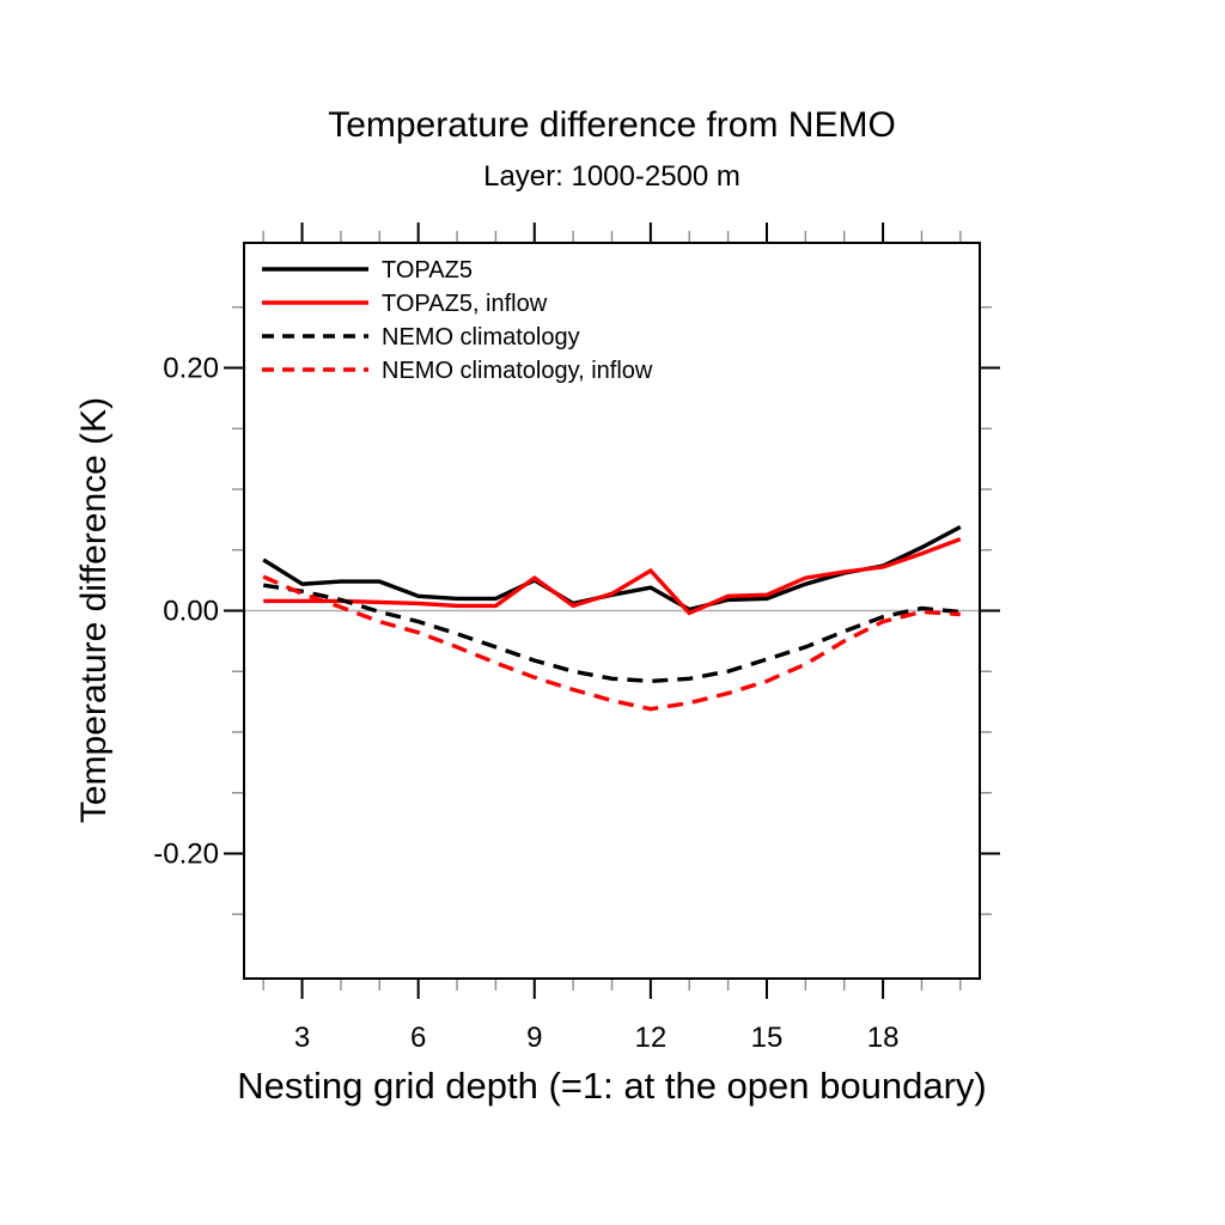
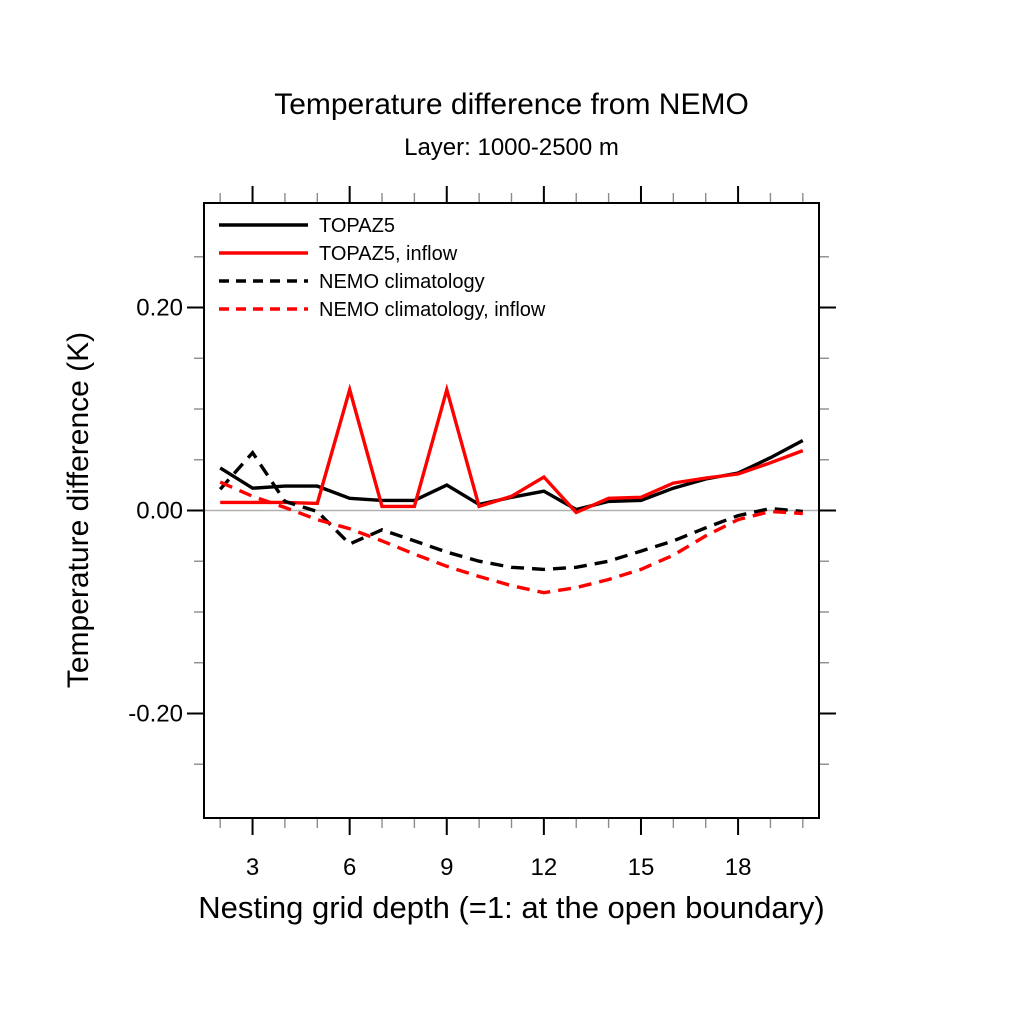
NEMO climatology/3: 0.016 -> 0.057
TOPAZ5, inflow/6: 0.006 -> 0.119
NEMO climatology/6: -0.009 -> -0.033
TOPAZ5, inflow/9: 0.027 -> 0.119
